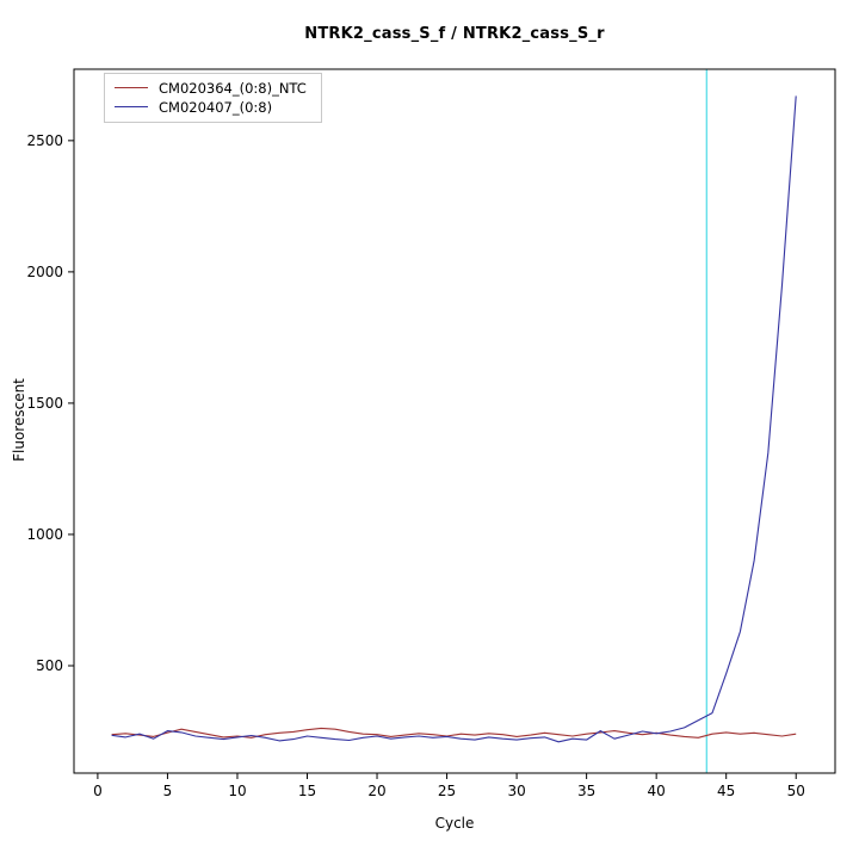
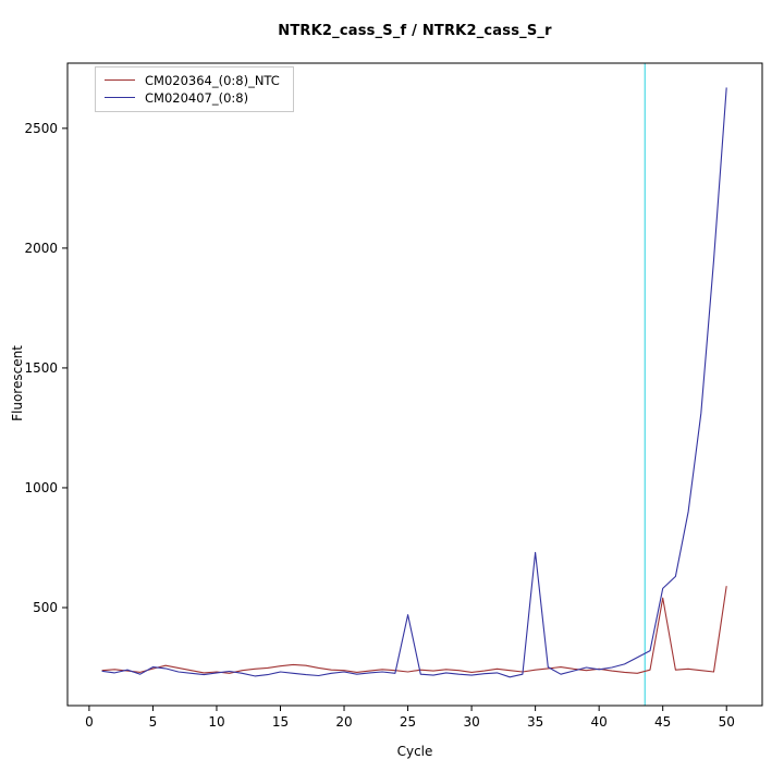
CM020407_(0:8)/25: 230 -> 470
CM020407_(0:8)/35: 220 -> 730
CM020364_(0:8)_NTC/45: 250 -> 540
CM020407_(0:8)/45: 470 -> 580
CM020364_(0:8)_NTC/50: 240 -> 590
